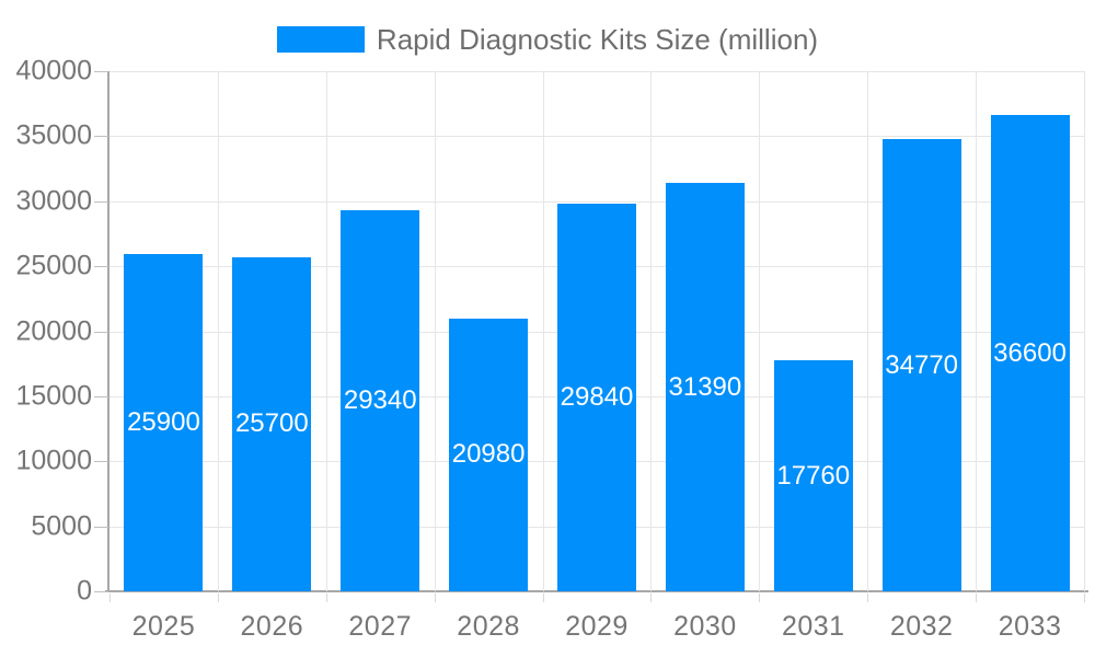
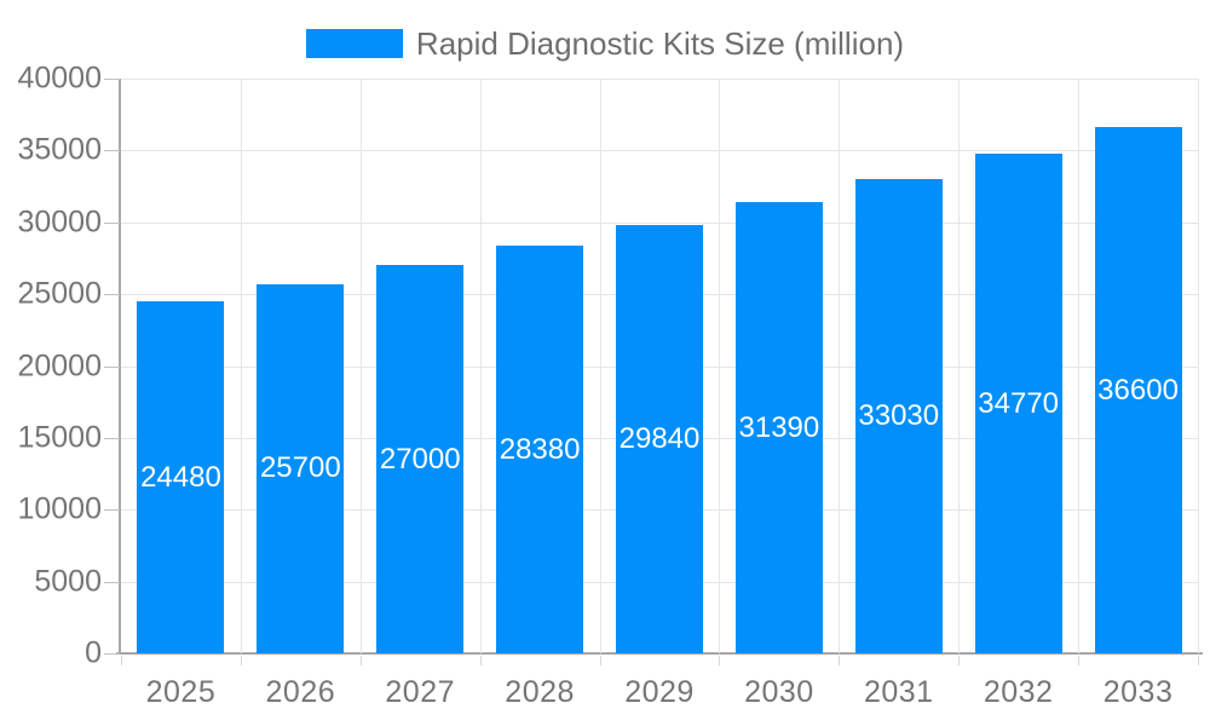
2025: 25900 -> 24480
2027: 29340 -> 27000
2028: 20980 -> 28380
2031: 17760 -> 33030
